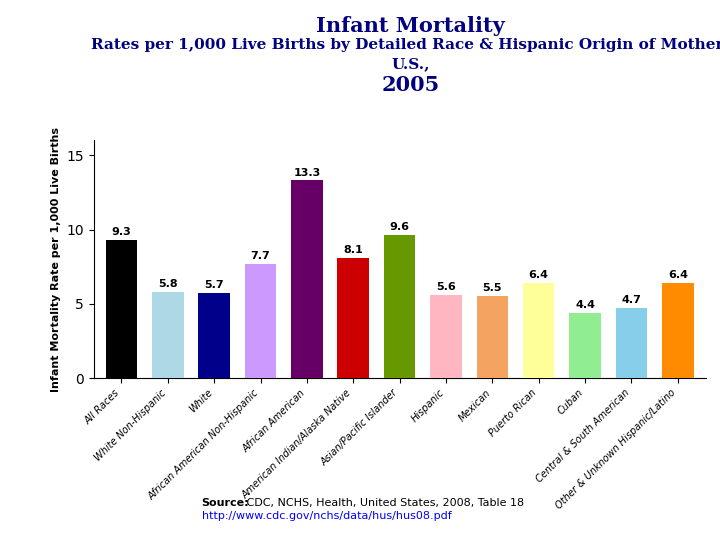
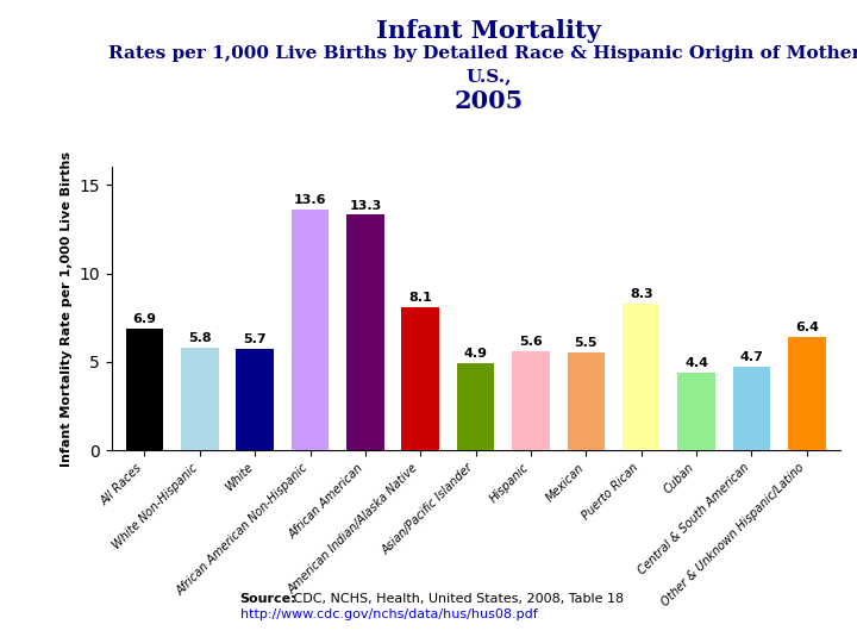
All Races: 9.3 -> 6.9
African American Non-Hispanic: 7.7 -> 13.6
Asian/Pacific Islander: 9.6 -> 4.9
Puerto Rican: 6.4 -> 8.3
